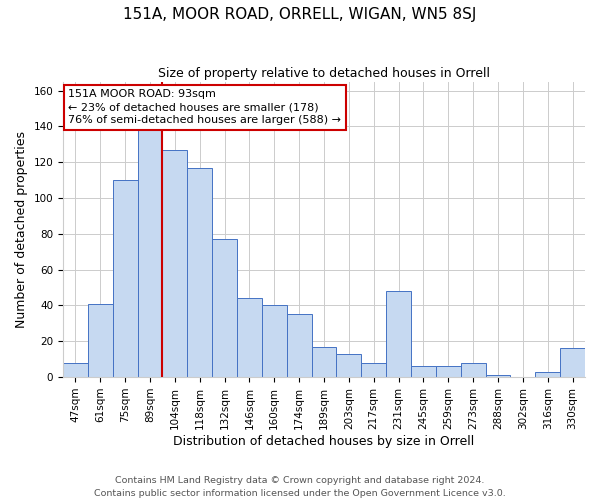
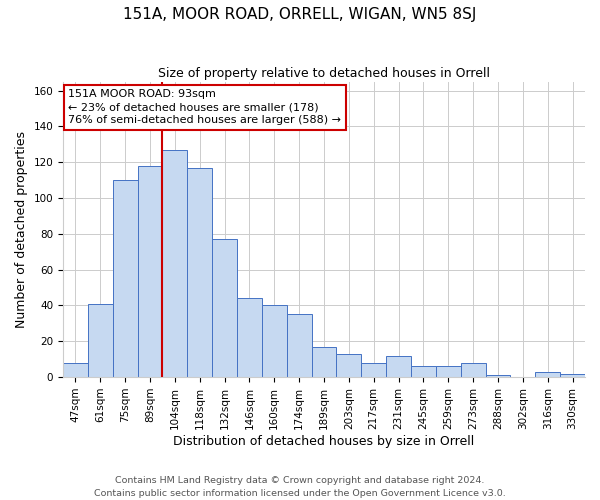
89sqm: 138 -> 118
231sqm: 48 -> 12
330sqm: 16 -> 2
